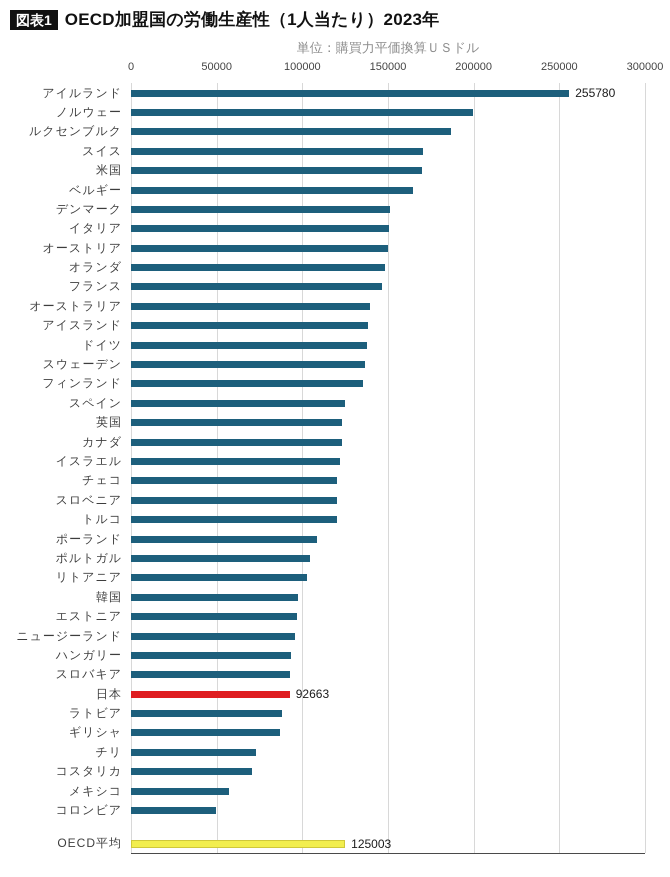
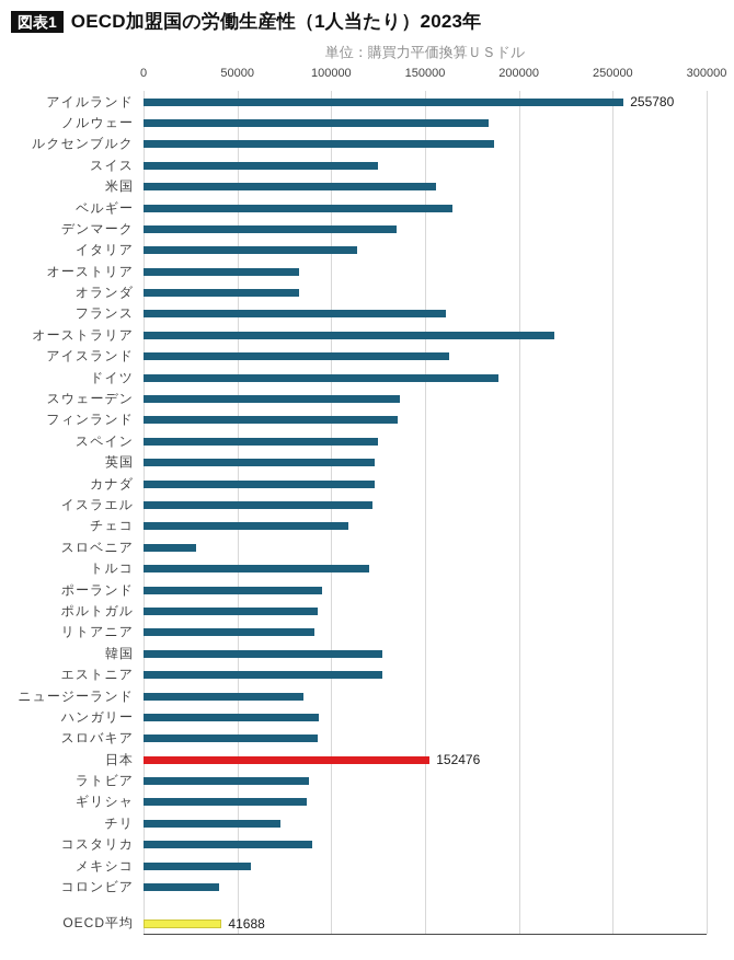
ノルウェー: 200000 -> 184000
スイス: 170000 -> 125000
米国: 170000 -> 156000
デンマーク: 151000 -> 135000
イタリア: 150000 -> 114000
オーストリア: 150000 -> 83000
オランダ: 148000 -> 83000
フランス: 146000 -> 161000
オーストラリア: 140000 -> 219000
アイスランド: 138000 -> 163000
ドイツ: 138000 -> 189000
チェコ: 120000 -> 109000
スロベニア: 120000 -> 28000
ポーランド: 108000 -> 95000
ポルトガル: 104000 -> 93000
リトアニア: 103000 -> 91000
韓国: 98000 -> 127000
エストニア: 97000 -> 127000
ニュージーランド: 96000 -> 85000
日本: 92663 -> 152476
コスタリカ: 70000 -> 90000
コロンビア: 50000 -> 40000
OECD平均: 125003 -> 41688
